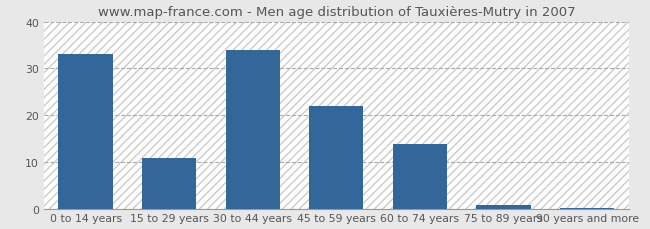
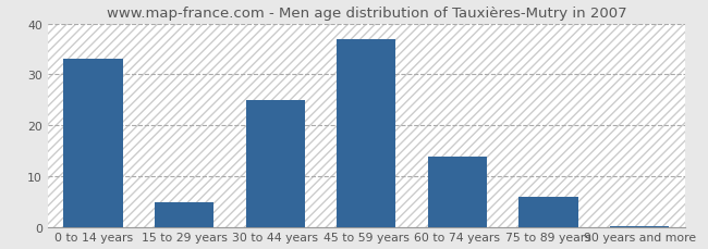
15 to 29 years: 11.0 -> 5.0
30 to 44 years: 34.0 -> 25.0
45 to 59 years: 22.0 -> 37.0
75 to 89 years: 1.0 -> 6.0
